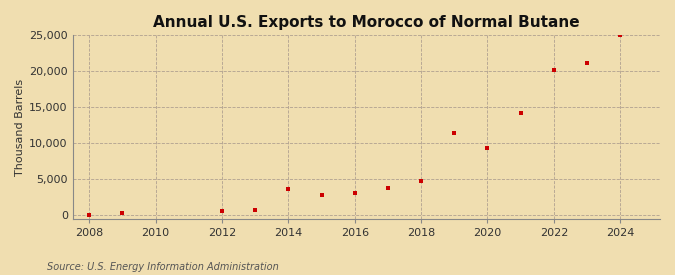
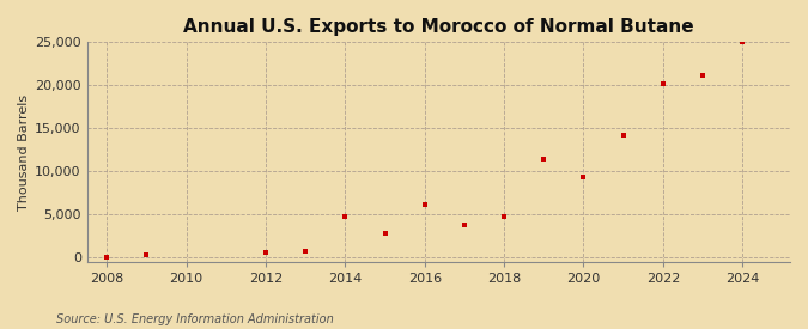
2014: 3,700 -> 4,800
2016: 3,100 -> 6,200
